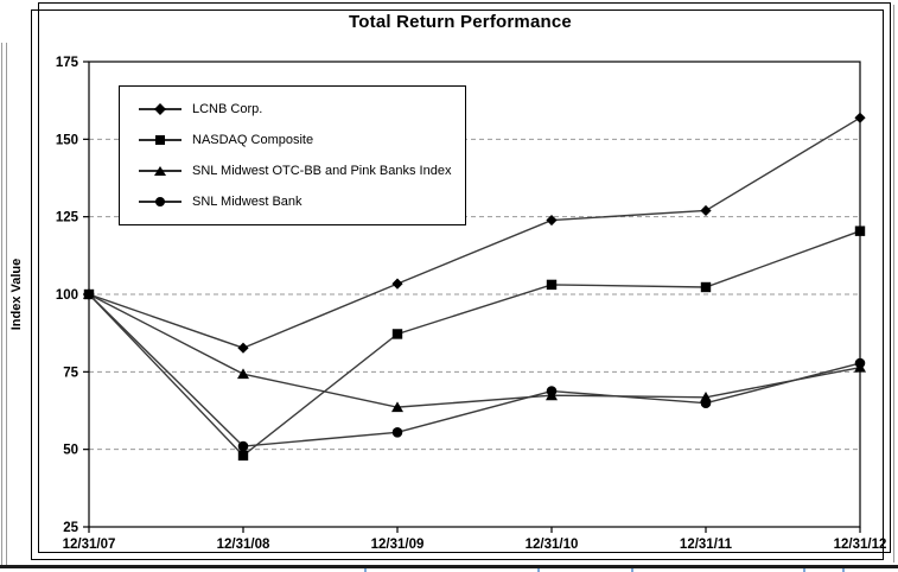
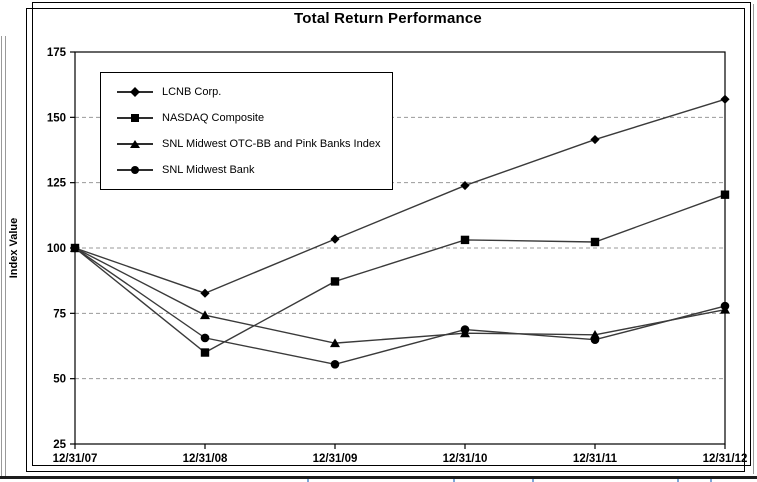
NASDAQ Composite/12/31/08: 48 -> 60
SNL Midwest Bank/12/31/08: 51 -> 66
LCNB Corp./12/31/11: 127 -> 142
